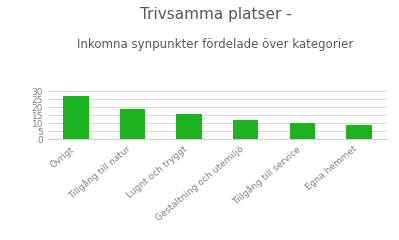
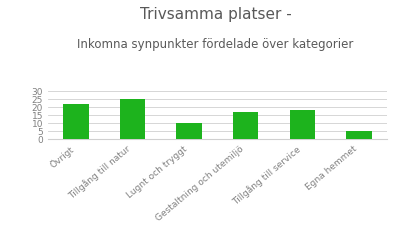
Övrigt: 27 -> 22
Tillgång till natur: 19 -> 25
Lugnt och tryggt: 16 -> 10
Gestaltning och utemiljö: 12 -> 17
Tillgång till service: 10 -> 18
Egna hemmet: 9 -> 5
